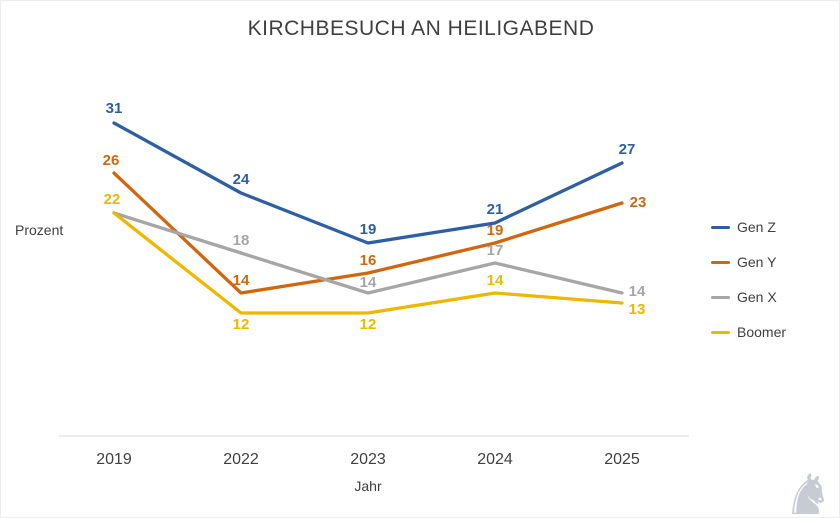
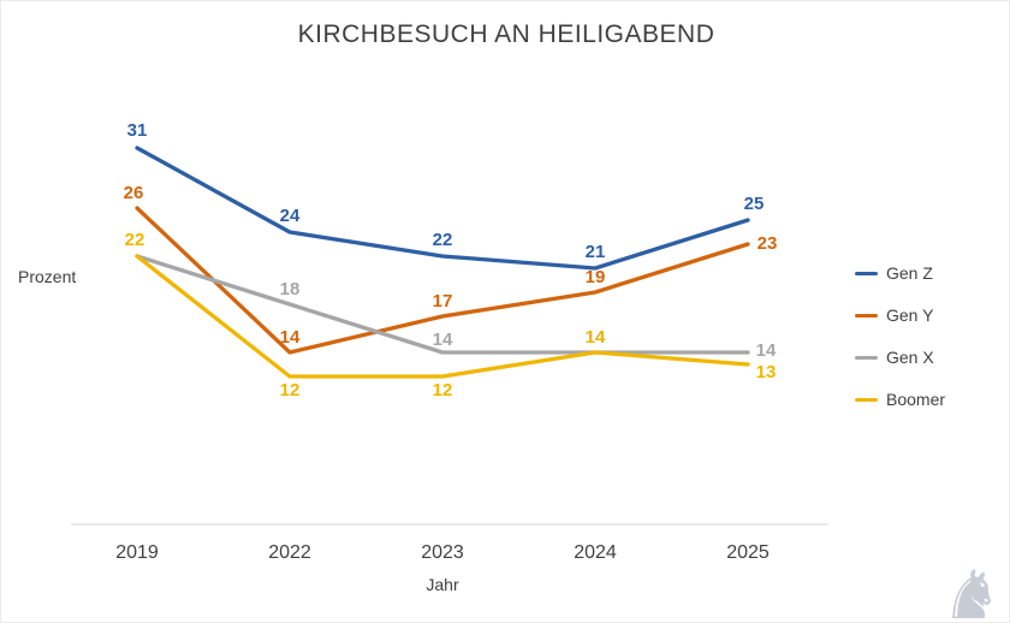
Gen Z/2023: 19 -> 22
Gen Y/2023: 16 -> 17
Gen X/2024: 17 -> 14
Gen Z/2025: 27 -> 25
